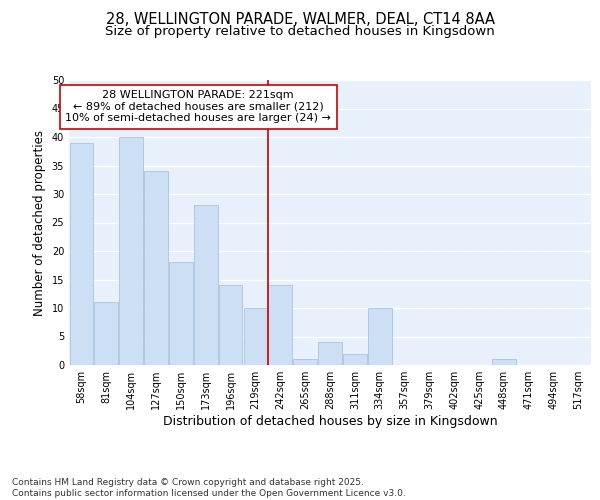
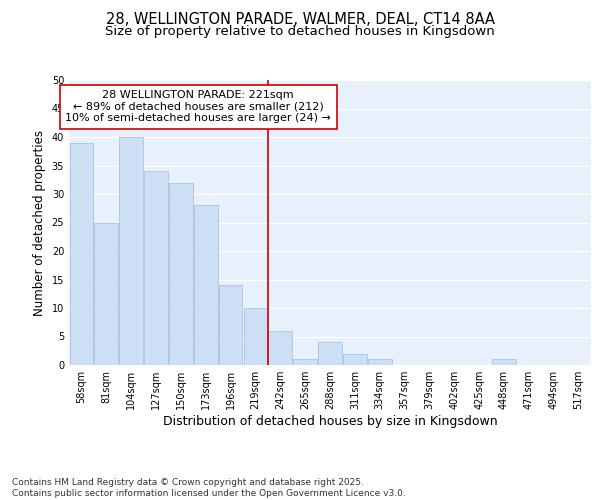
81sqm: 11 -> 25
150sqm: 18 -> 32
242sqm: 14 -> 6
334sqm: 10 -> 1
